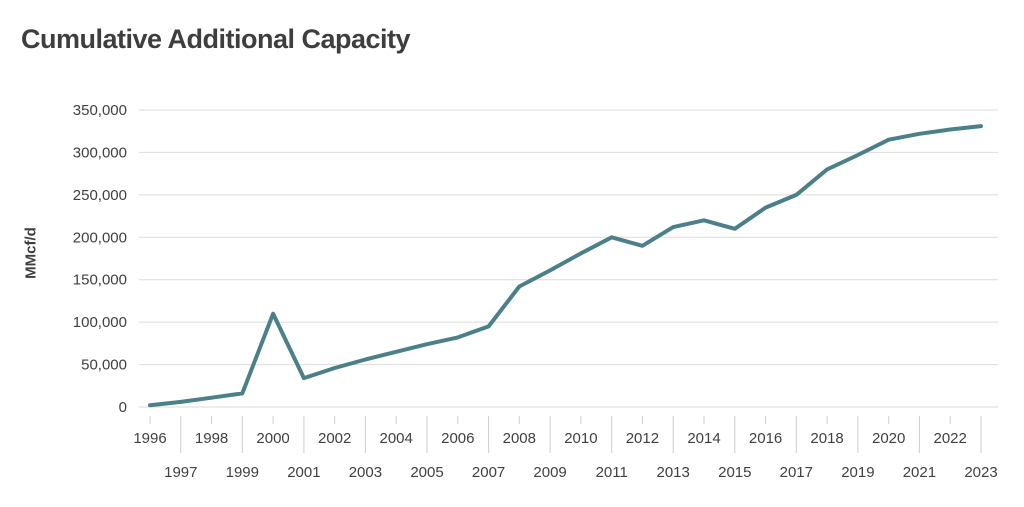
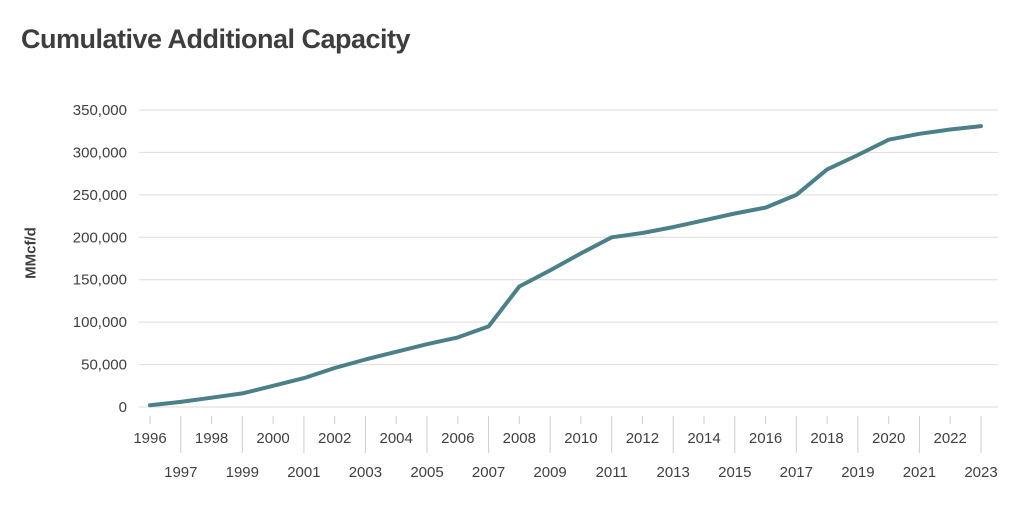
2000: 110000 -> 20000
2012: 190000 -> 200000
2015: 210000 -> 230000
